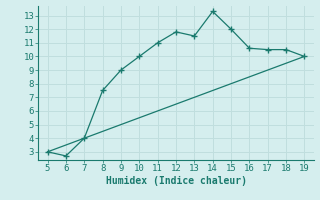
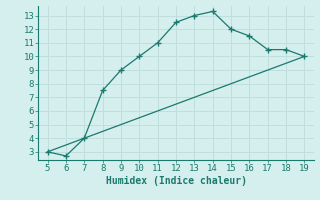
12: 11.8 -> 12.5
13: 11.5 -> 13.0
16: 10.6 -> 11.5
